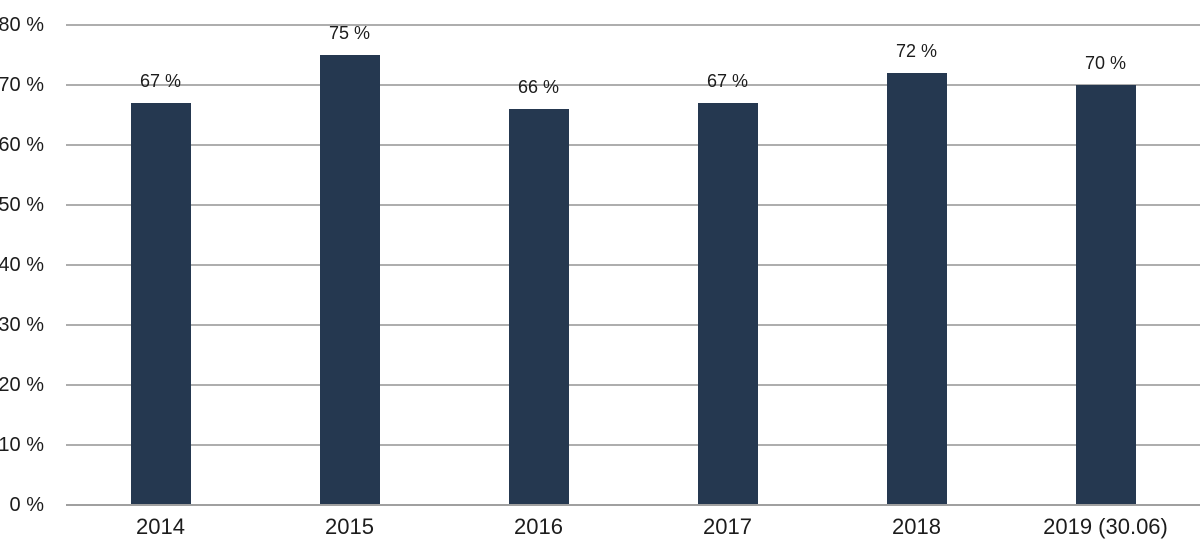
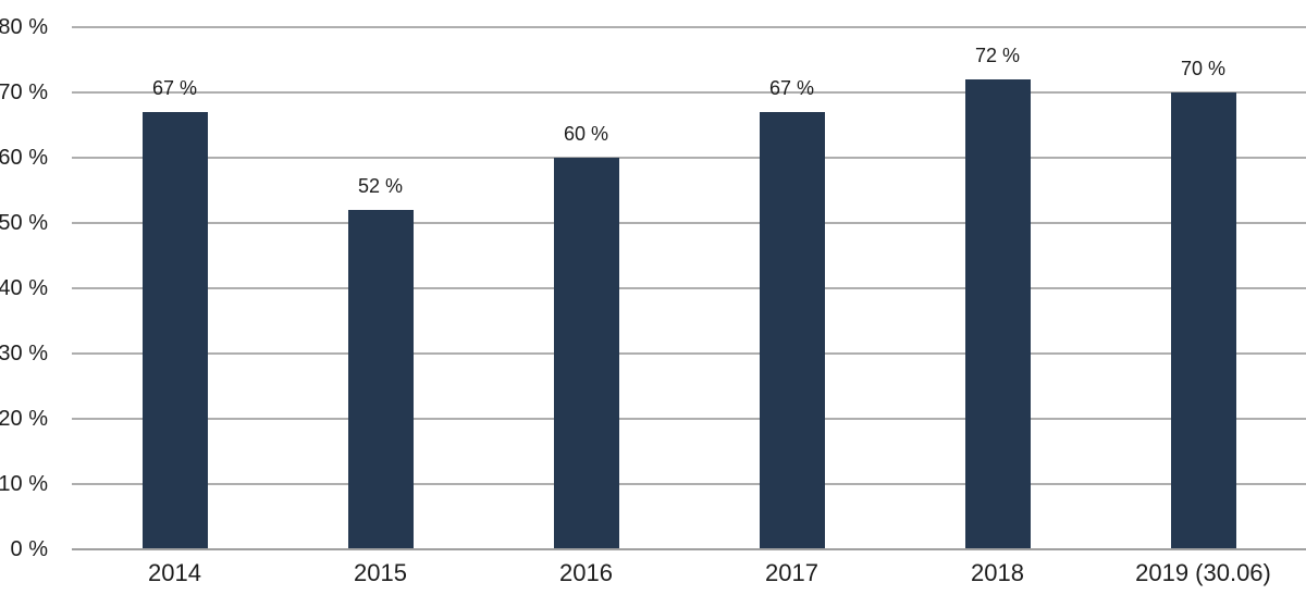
2015: 75 -> 52
2016: 66 -> 60
